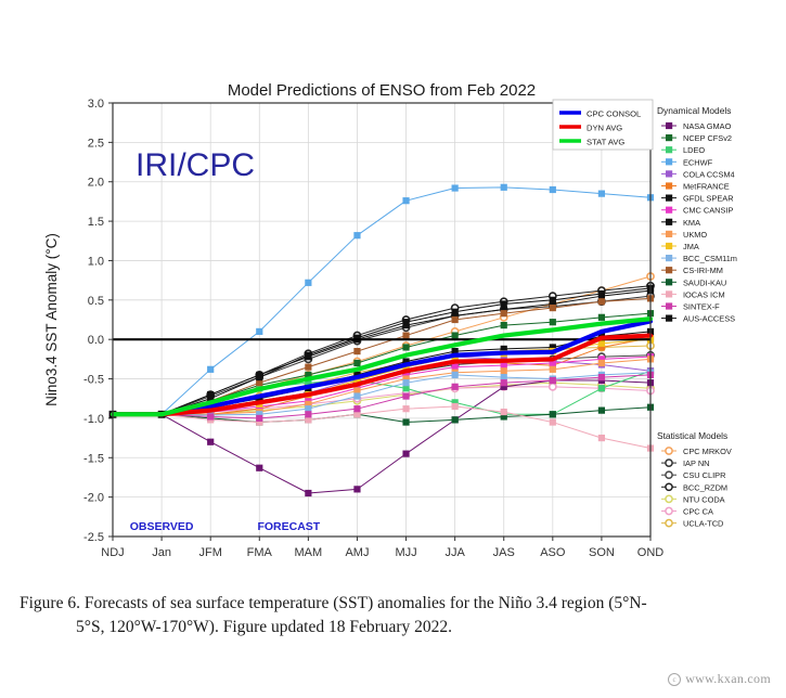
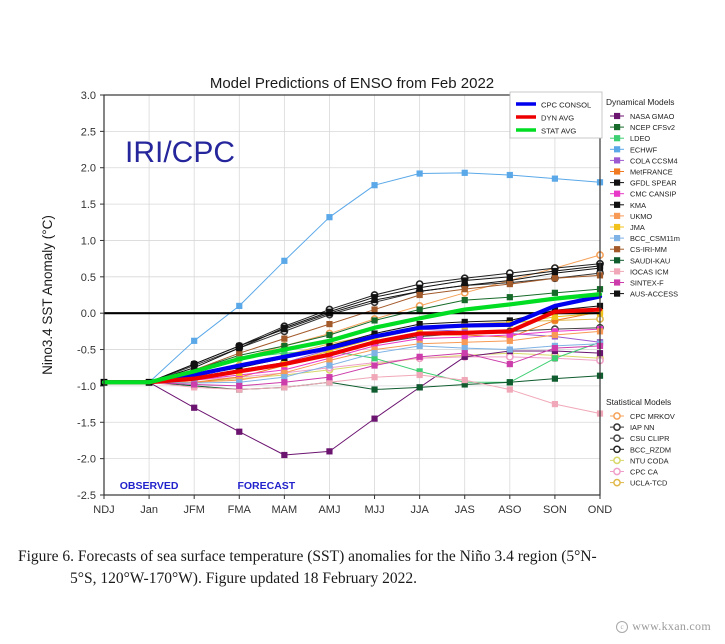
SINTEX-F/ASO: -0.5 -> -0.7
